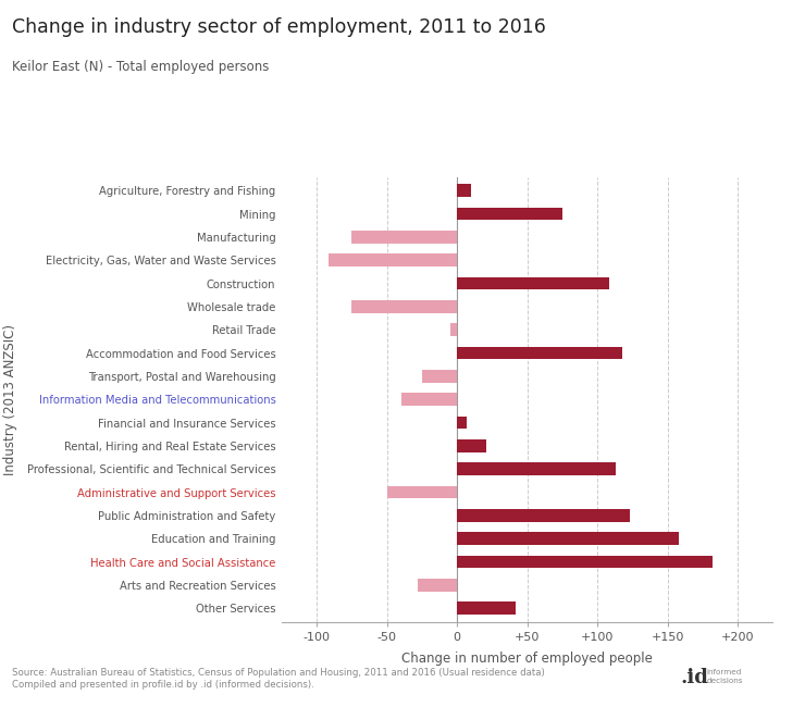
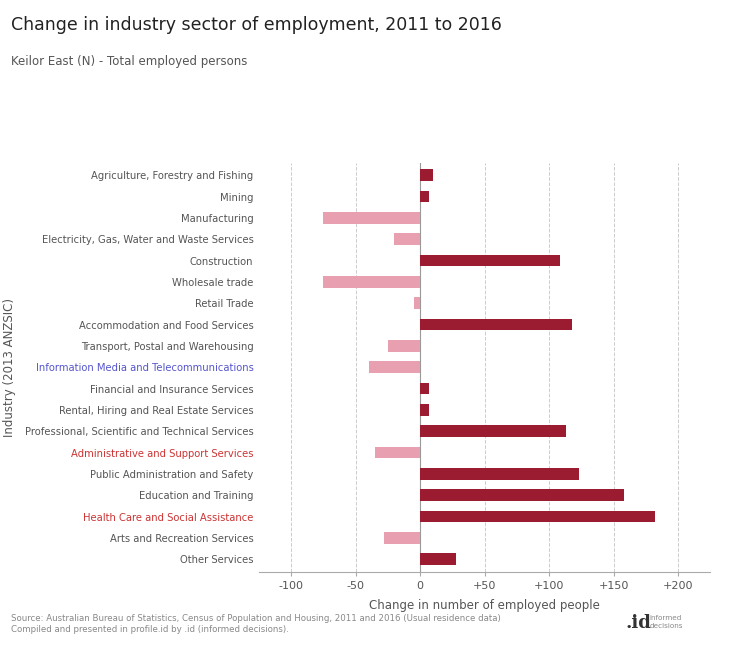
Mining: 75 -> 7
Electricity, Gas, Water and Waste Services: -92 -> -20
Rental, Hiring and Real Estate Services: 21 -> 7
Administrative and Support Services: -50 -> -35
Other Services: 42 -> 28
